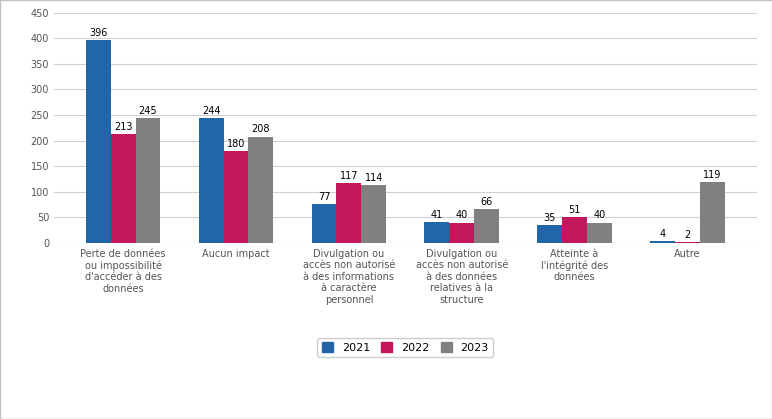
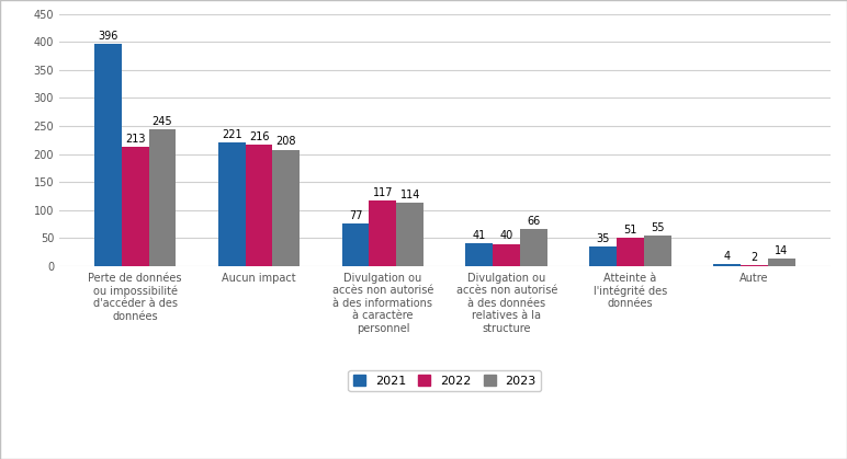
2021/Aucun impact: 244 -> 221
2022/Aucun impact: 180 -> 216
2023/Atteinte à l'intégrité des données: 40 -> 55
2023/Autre: 119 -> 14
